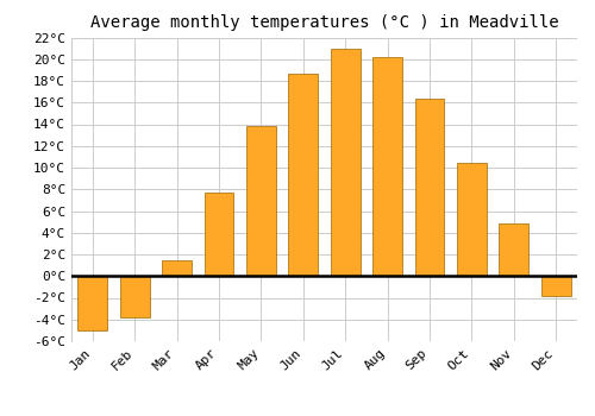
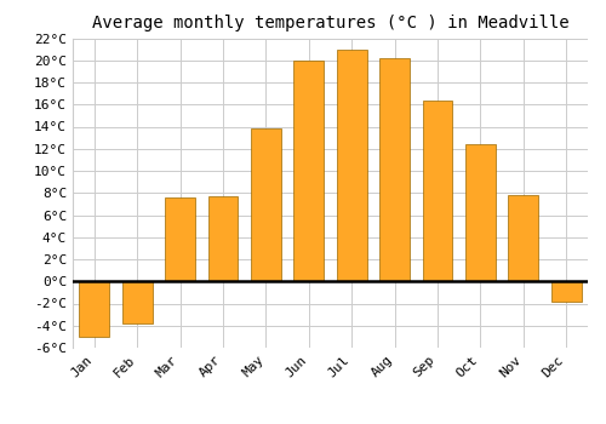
Mar: 1.5°C -> 7.6°C
Jun: 18.7°C -> 20.0°C
Oct: 10.4°C -> 12.4°C
Nov: 4.8°C -> 7.8°C
